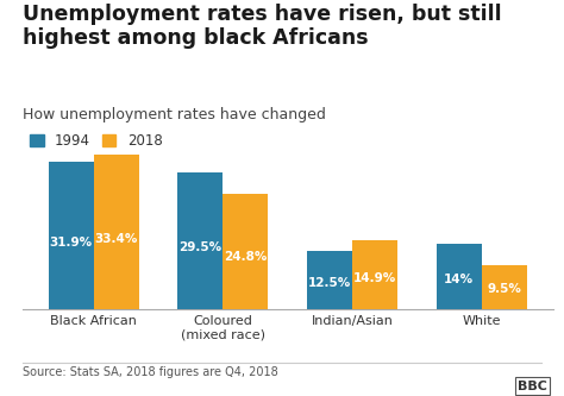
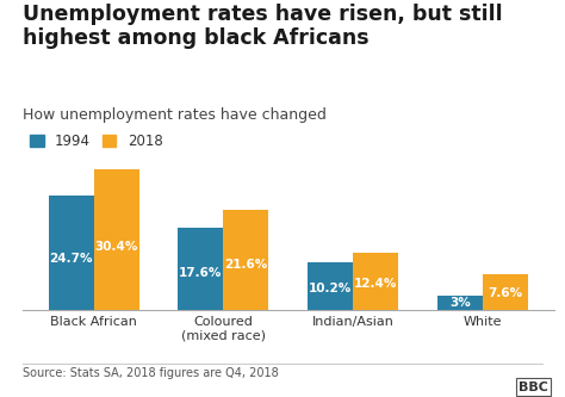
1994/Black African: 31.9% -> 24.7%
2018/Black African: 33.4% -> 30.4%
1994/Coloured (mixed race): 29.5% -> 17.6%
2018/Coloured (mixed race): 24.8% -> 21.6%
1994/Indian/Asian: 12.5% -> 10.2%
2018/Indian/Asian: 14.9% -> 12.4%
1994/White: 14% -> 3%
2018/White: 9.5% -> 7.6%
